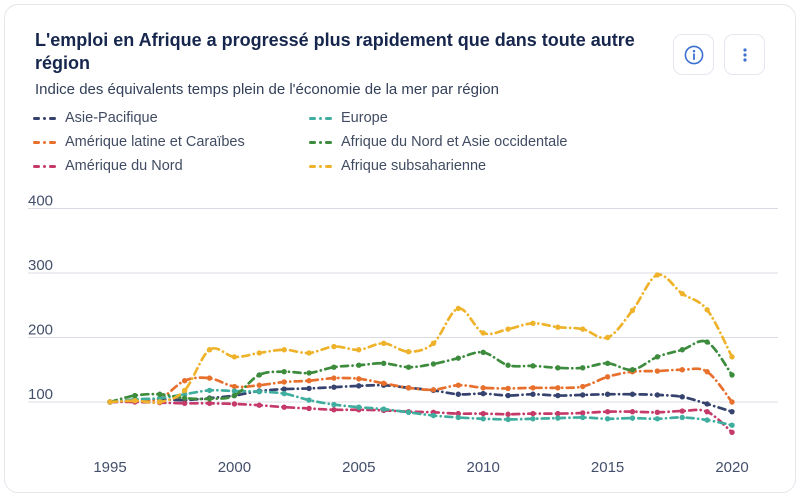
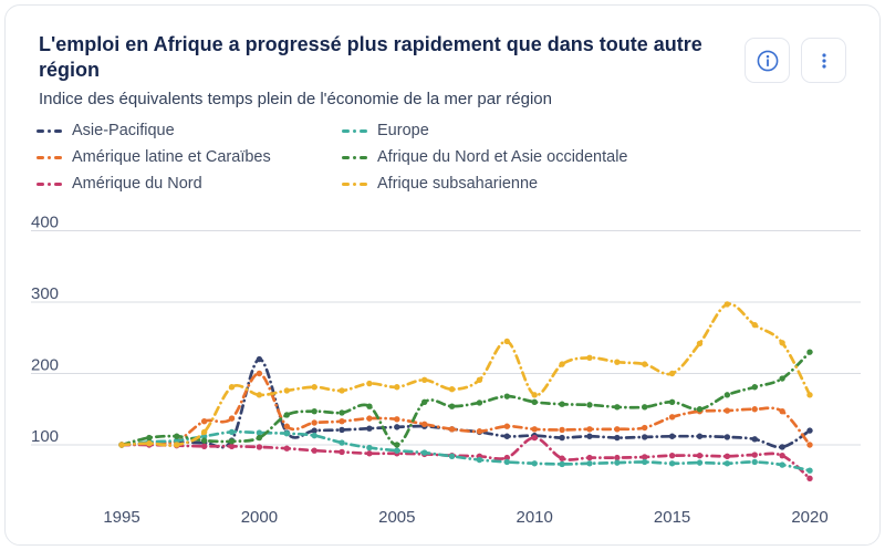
Asie-Pacifique/2000: 110 -> 220
Amérique latine et Caraïbes/2000: 120 -> 200
Afrique du Nord et Asie occidentale/2005: 160 -> 100
Amérique du Nord/2010: 80 -> 110
Afrique du Nord et Asie occidentale/2010: 180 -> 160
Afrique subsaharienne/2010: 210 -> 170
Asie-Pacifique/2020: 80 -> 120
Afrique du Nord et Asie occidentale/2020: 140 -> 230
